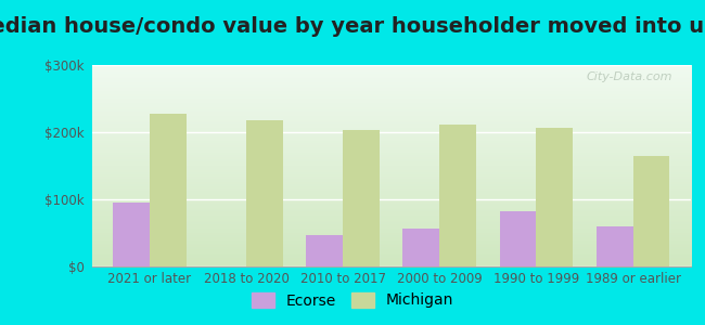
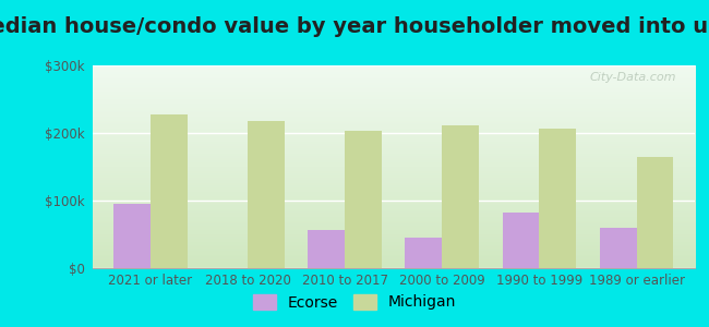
Ecorse/2010 to 2017: $46k -> $57k
Ecorse/2000 to 2009: $56k -> $45k
